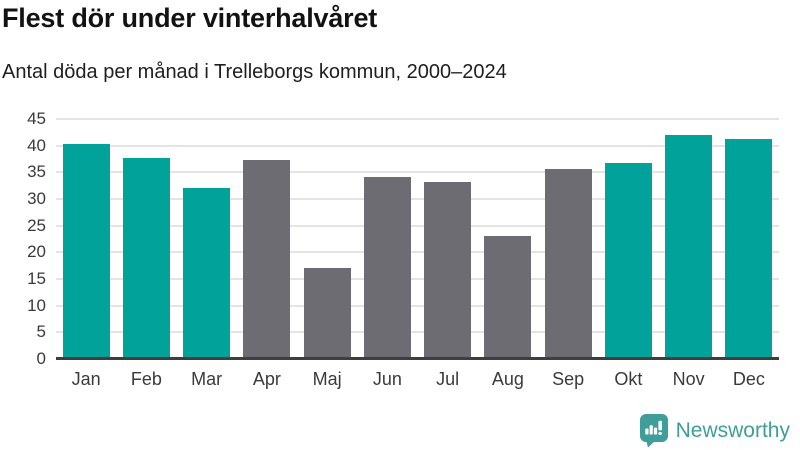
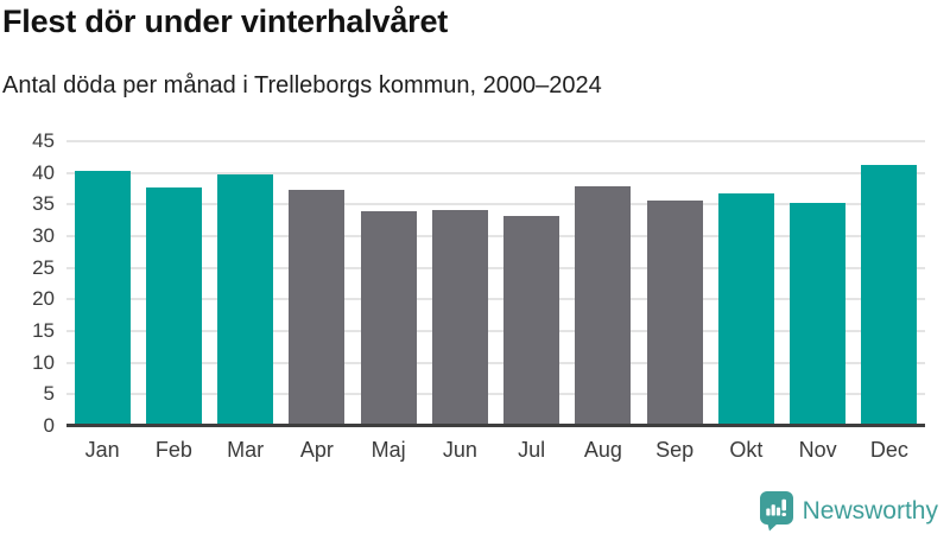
Mar: 32 -> 40
Maj: 17 -> 34
Aug: 23 -> 38
Nov: 42 -> 35
